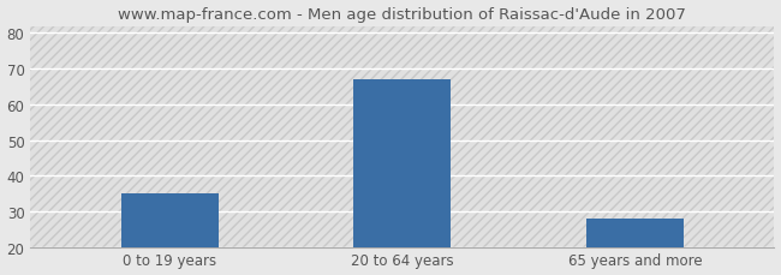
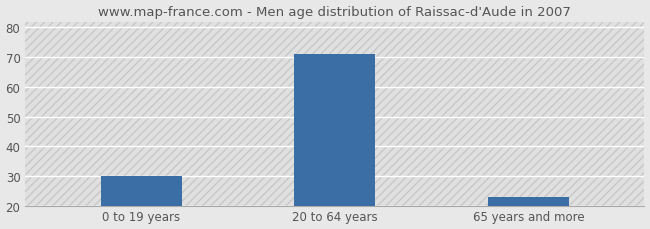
0 to 19 years: 35 -> 30
20 to 64 years: 67 -> 71
65 years and more: 28 -> 23
